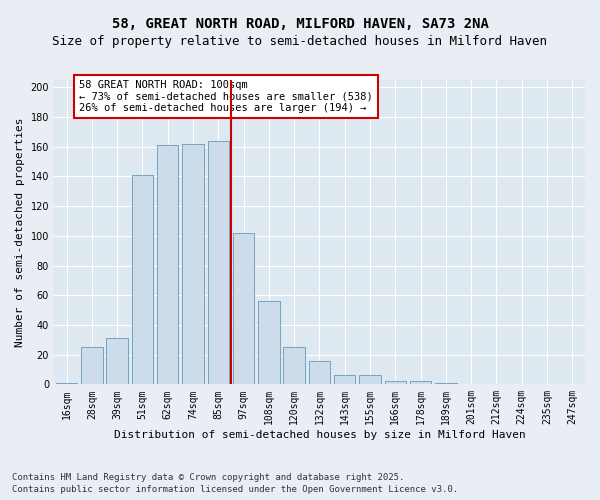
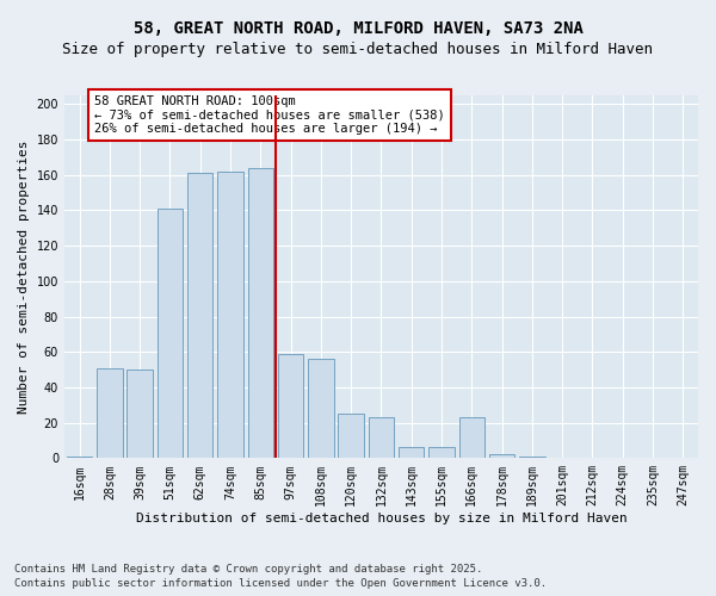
28sqm: 25 -> 51
39sqm: 31 -> 50
97sqm: 102 -> 59
132sqm: 16 -> 23
166sqm: 2 -> 23
